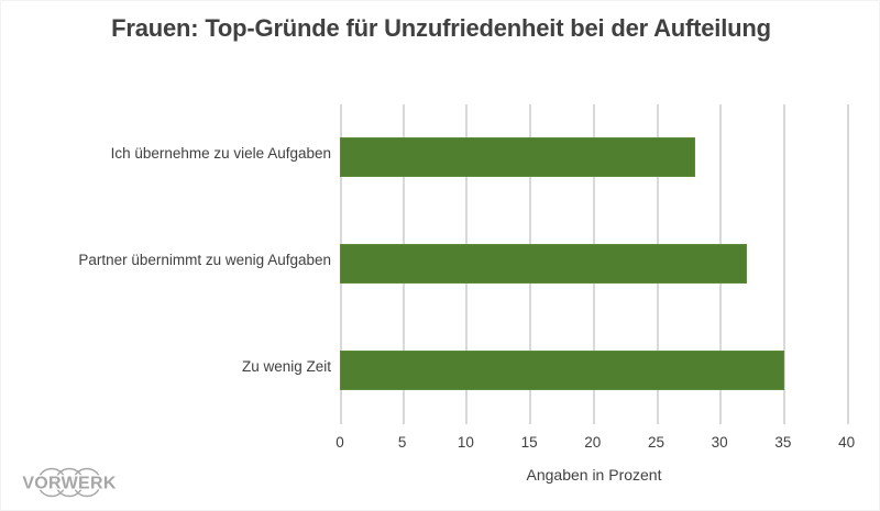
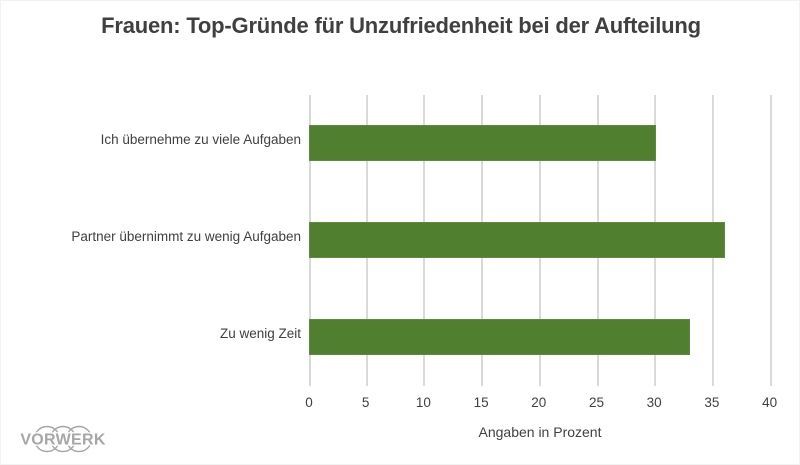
Ich übernehme zu viele Aufgaben: 28 -> 30
Partner übernimmt zu wenig Aufgaben: 32 -> 36
Zu wenig Zeit: 35 -> 33
